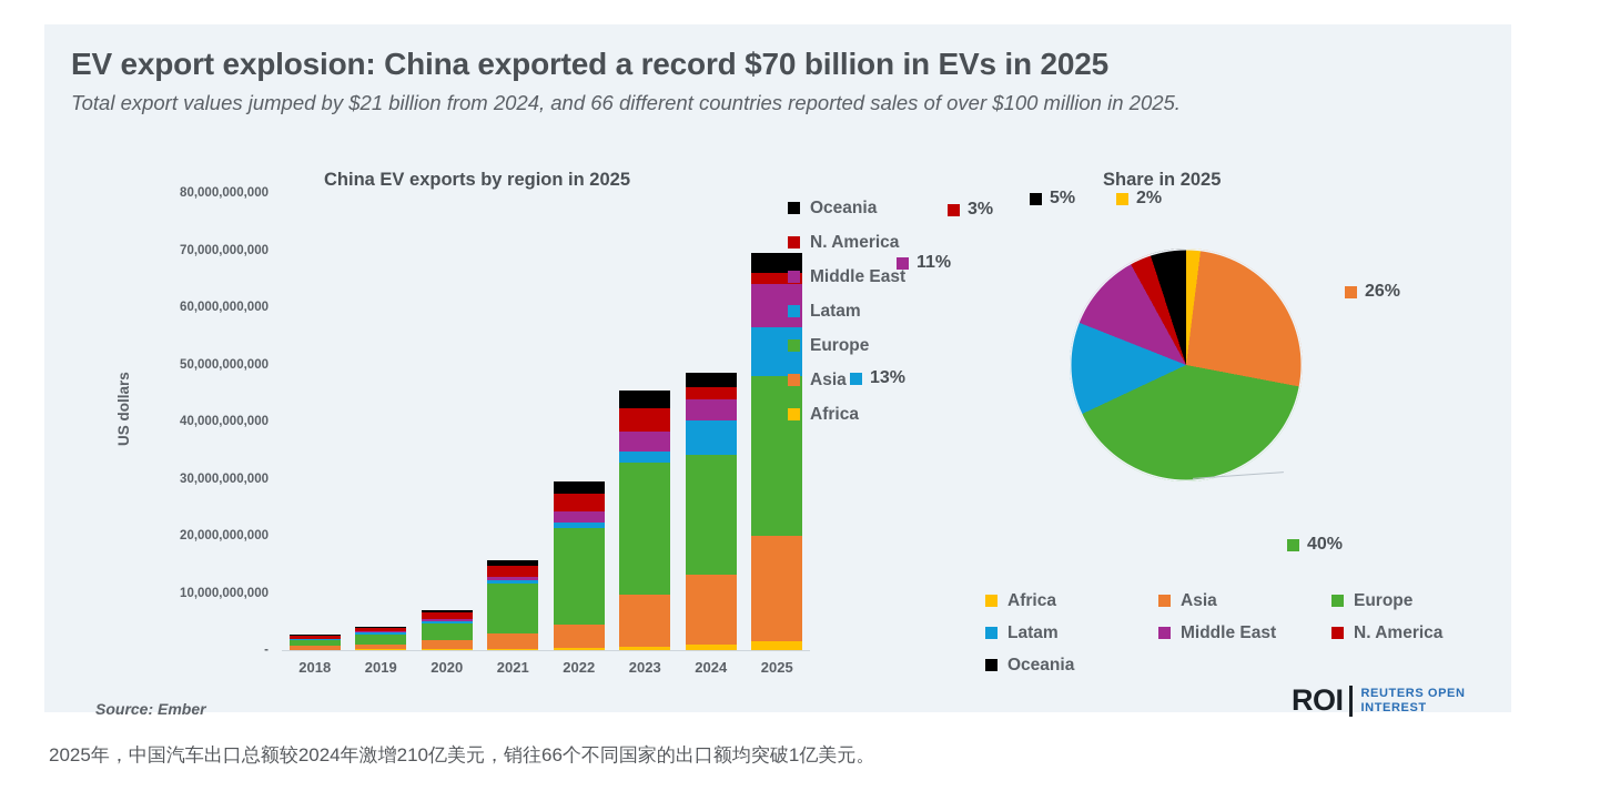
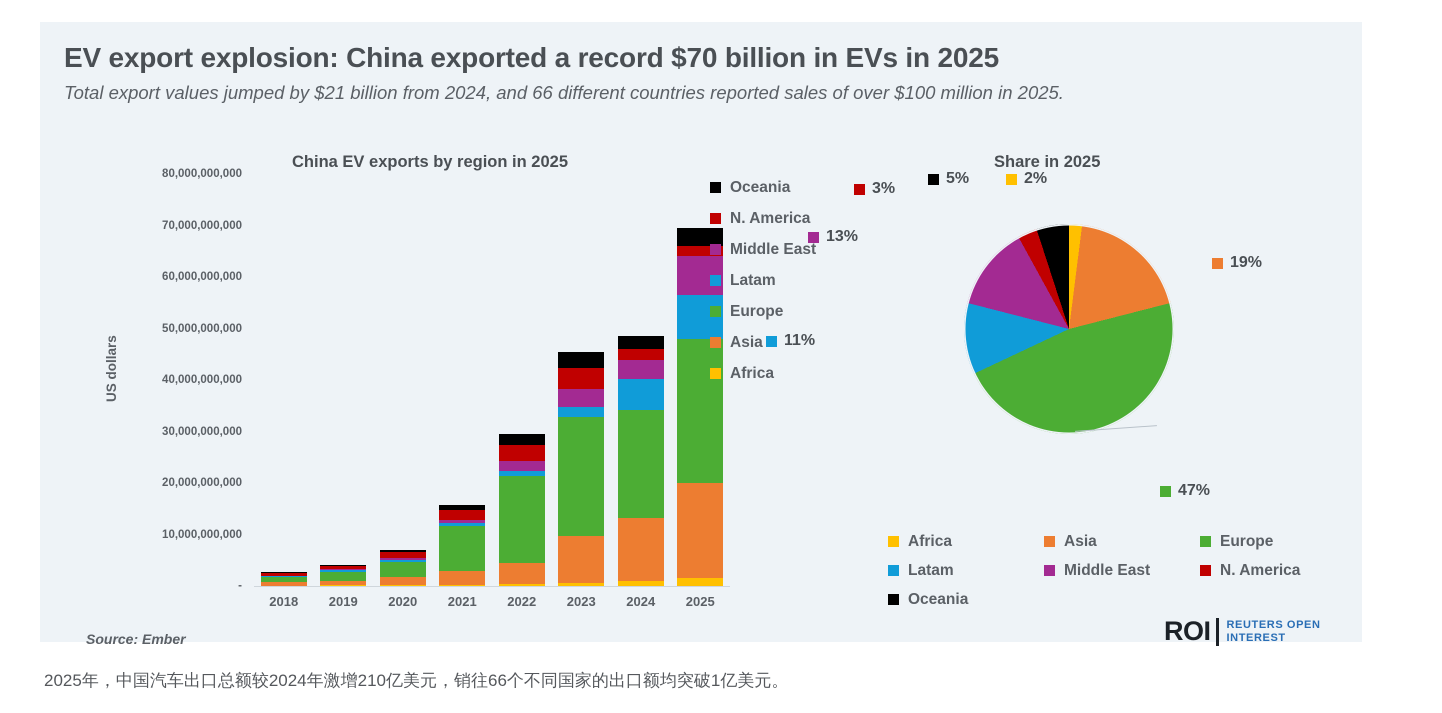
Share in 2025/Asia: 26% -> 19%
Share in 2025/Europe: 40% -> 47%
Share in 2025/Latam: 13% -> 11%
Share in 2025/Middle East: 11% -> 13%
